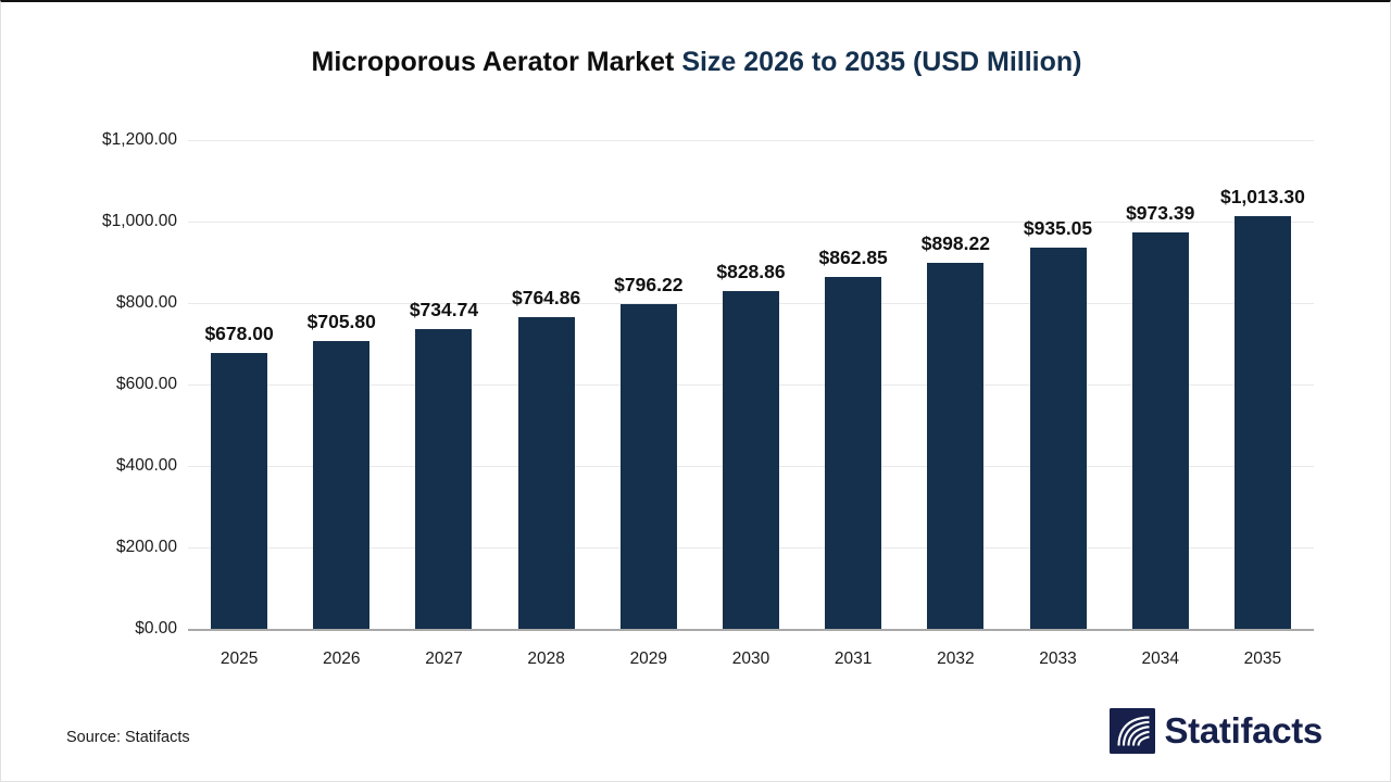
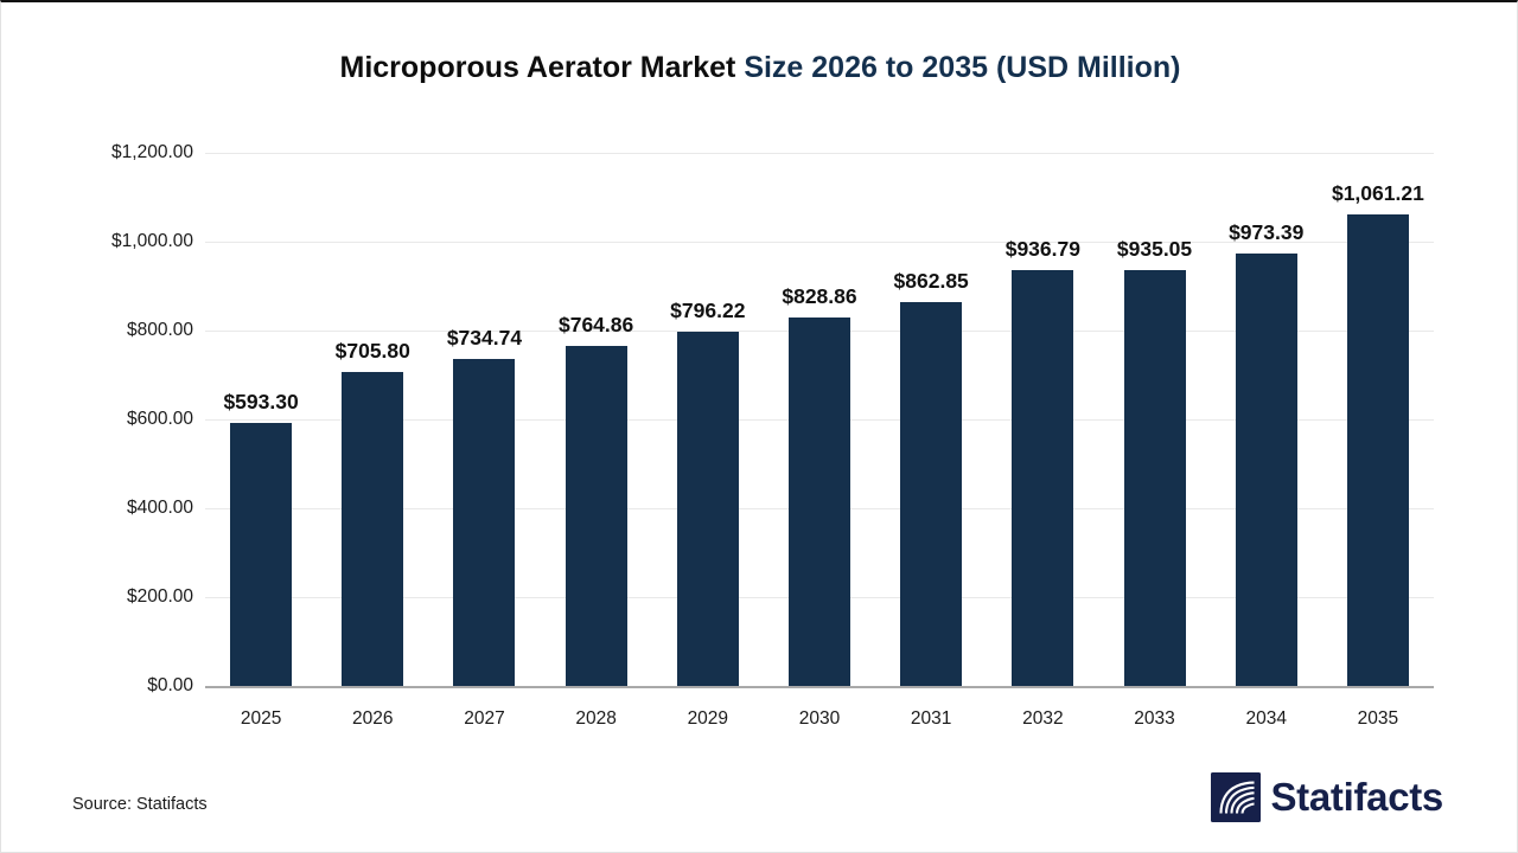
2025: $678.00 -> $593.30
2032: $898.22 -> $936.79
2035: $1,013.30 -> $1,061.21
